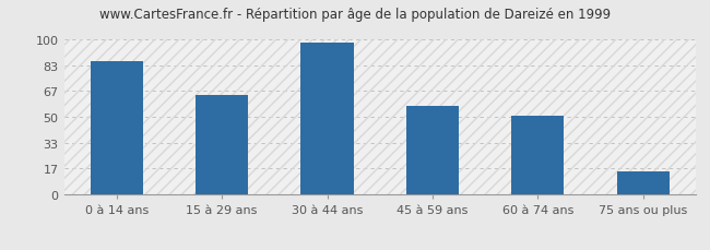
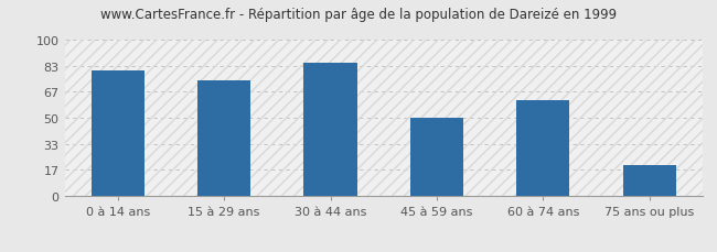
0 à 14 ans: 86 -> 80
15 à 29 ans: 64 -> 74
30 à 44 ans: 98 -> 85
45 à 59 ans: 57 -> 50
60 à 74 ans: 51 -> 61
75 ans ou plus: 15 -> 20
